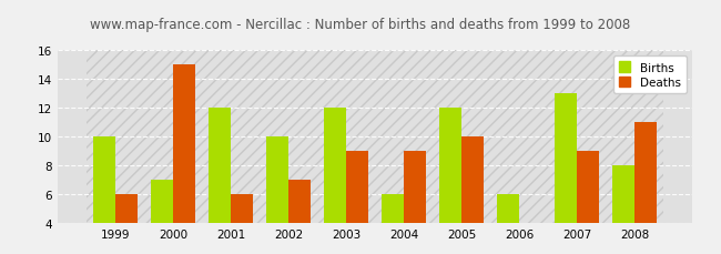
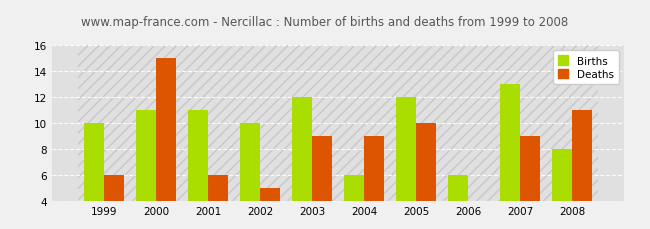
Births/2000: 7 -> 11
Births/2001: 12 -> 11
Deaths/2002: 7 -> 5
